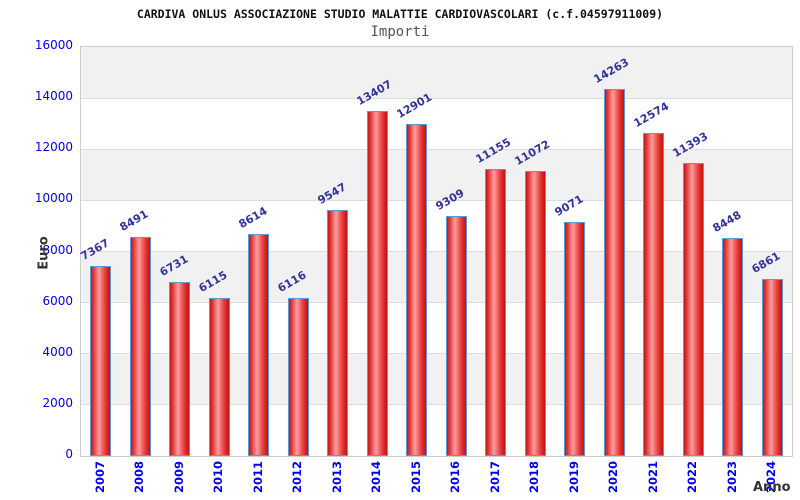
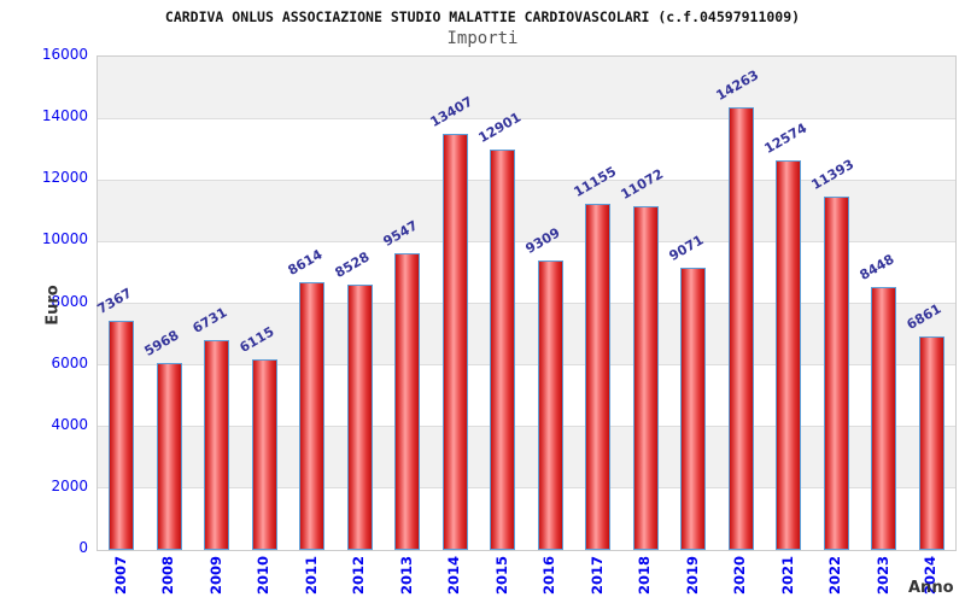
2008: 8491 -> 5968
2012: 6116 -> 8528
